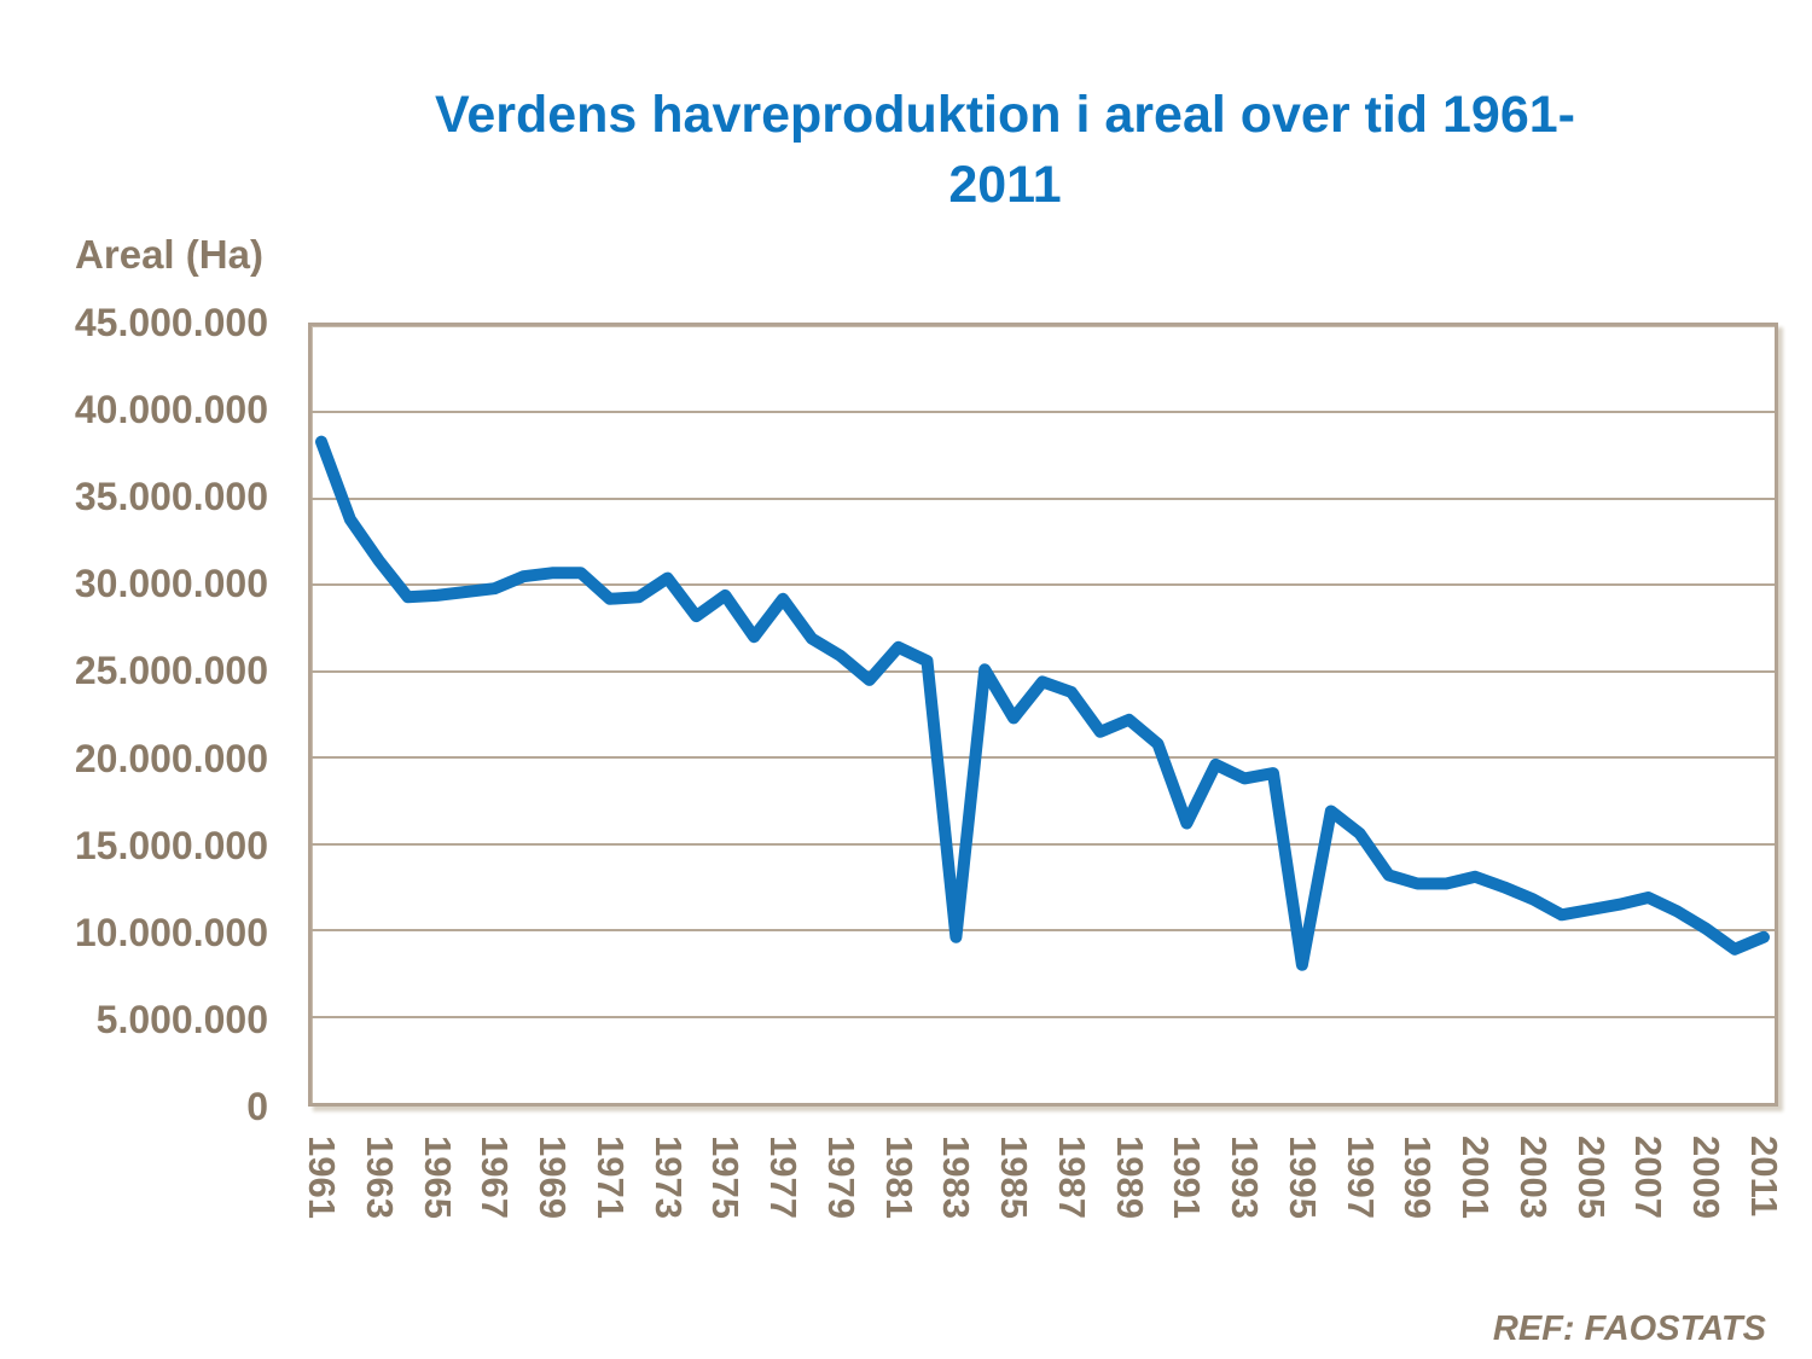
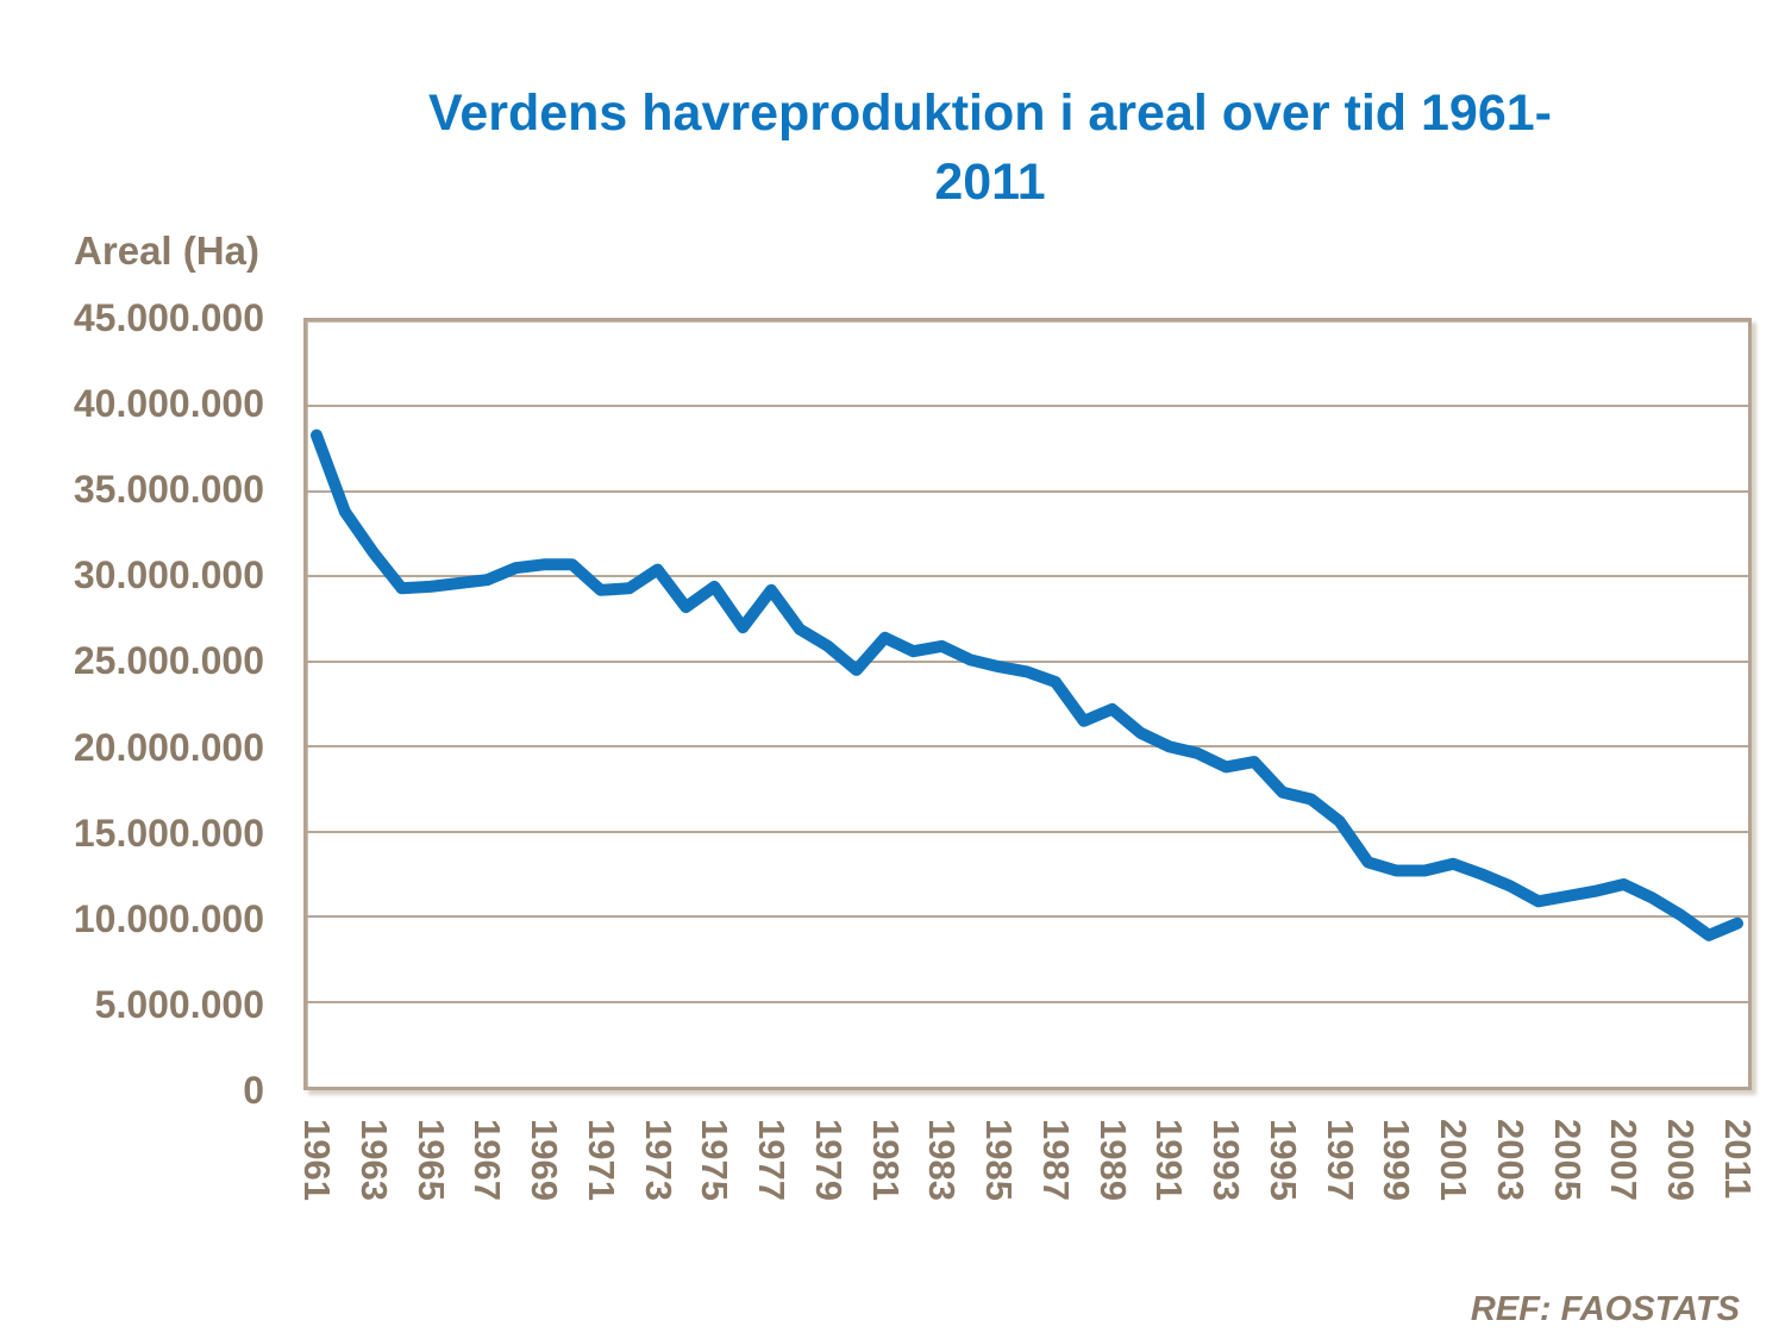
1983: 9600000 -> 25900000
1985: 22300000 -> 24700000
1991: 16200000 -> 20000000
1995: 8000000 -> 17300000
